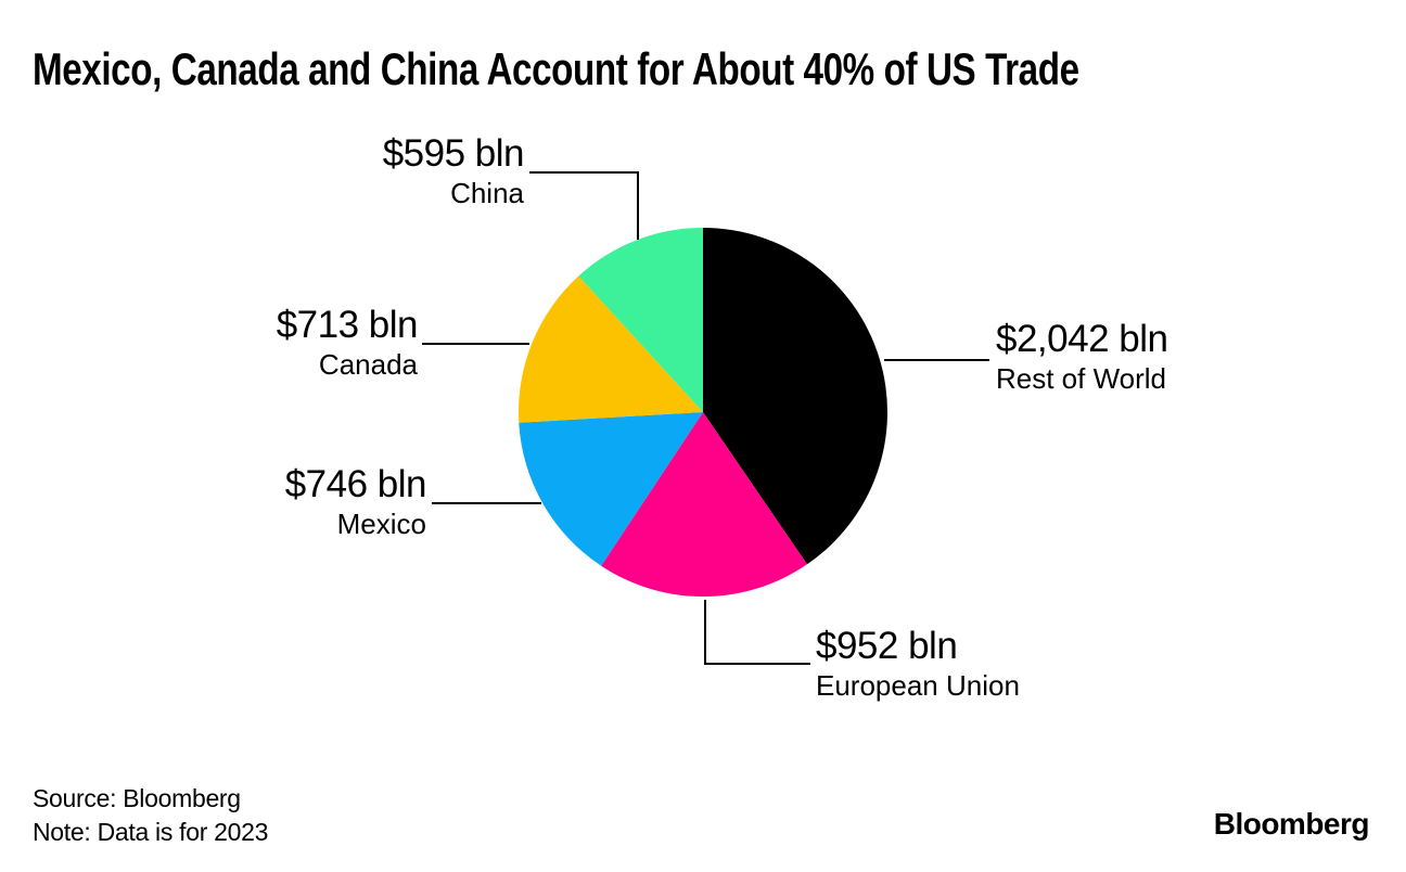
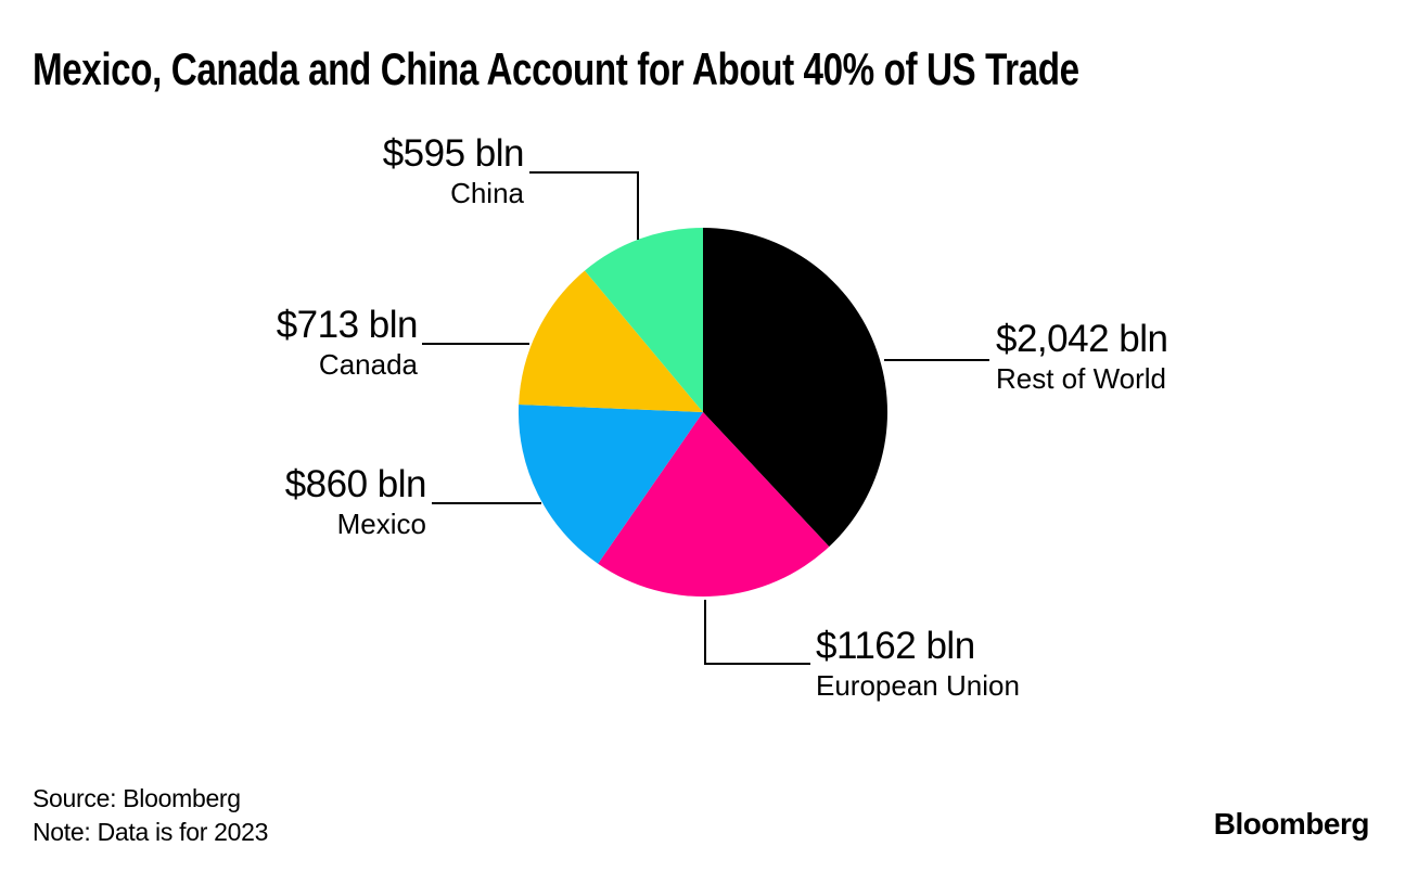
European Union: $952 -> $1162
Mexico: $746 -> $860
